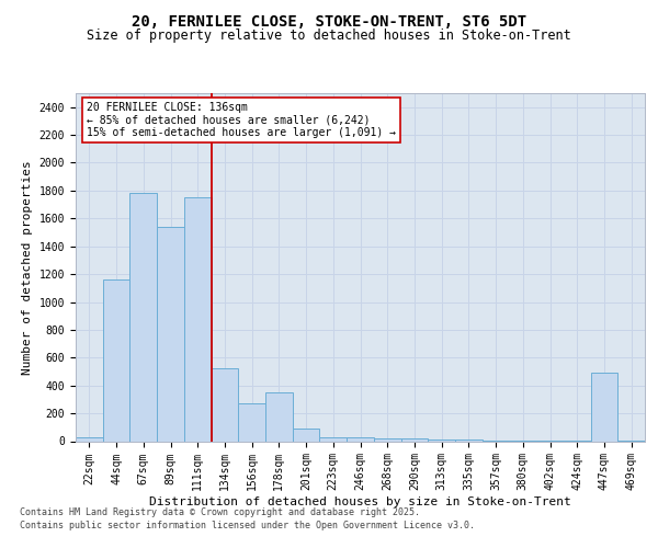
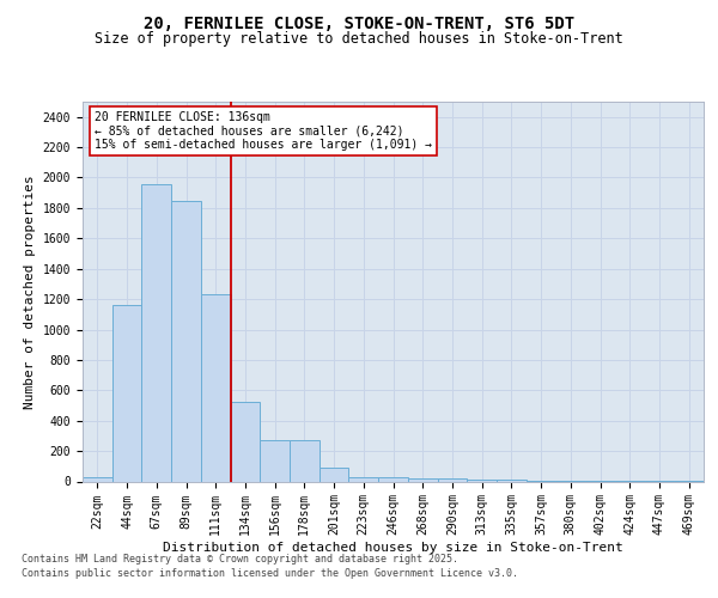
67sqm: 1780 -> 1960
89sqm: 1540 -> 1850
111sqm: 1750 -> 1230
178sqm: 350 -> 270
447sqm: 490 -> 0
